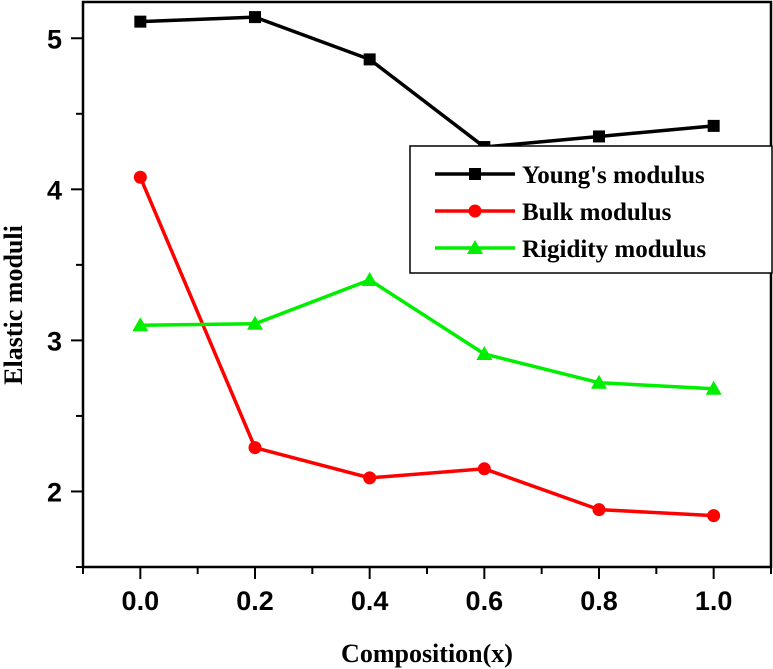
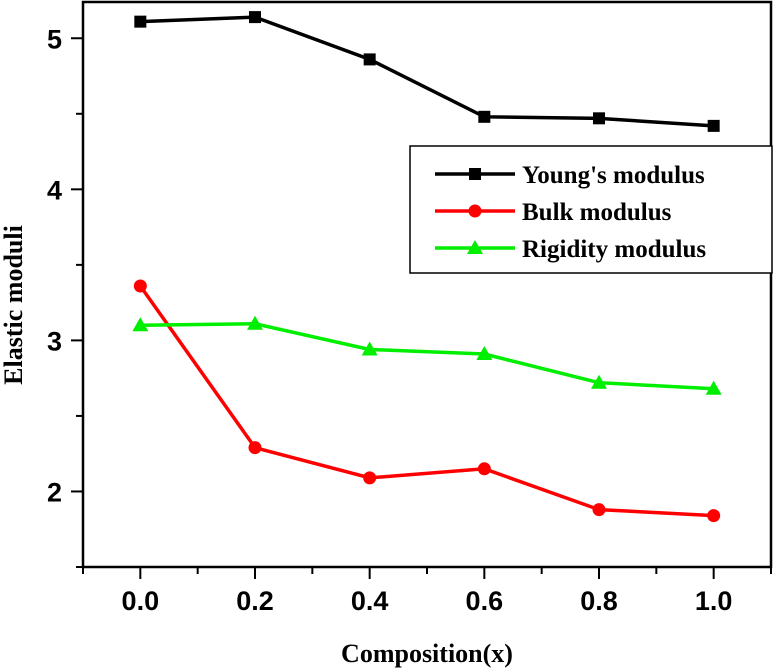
Bulk modulus/0.0: 4.08 -> 3.36
Rigidity modulus/0.4: 3.40 -> 2.94
Young's modulus/0.6: 4.28 -> 4.48
Young's modulus/0.8: 4.35 -> 4.47
